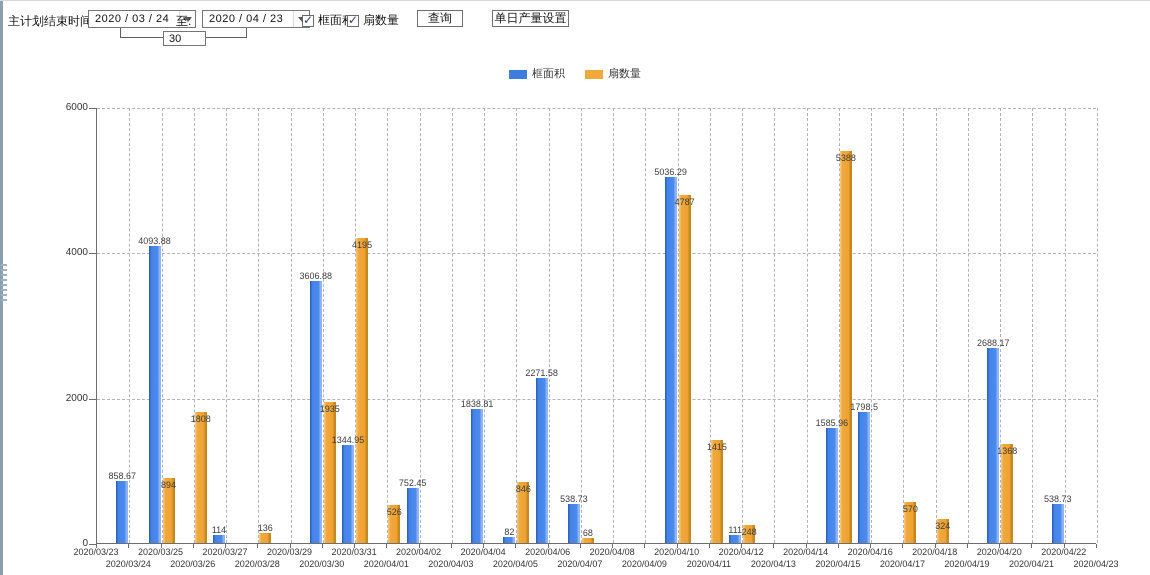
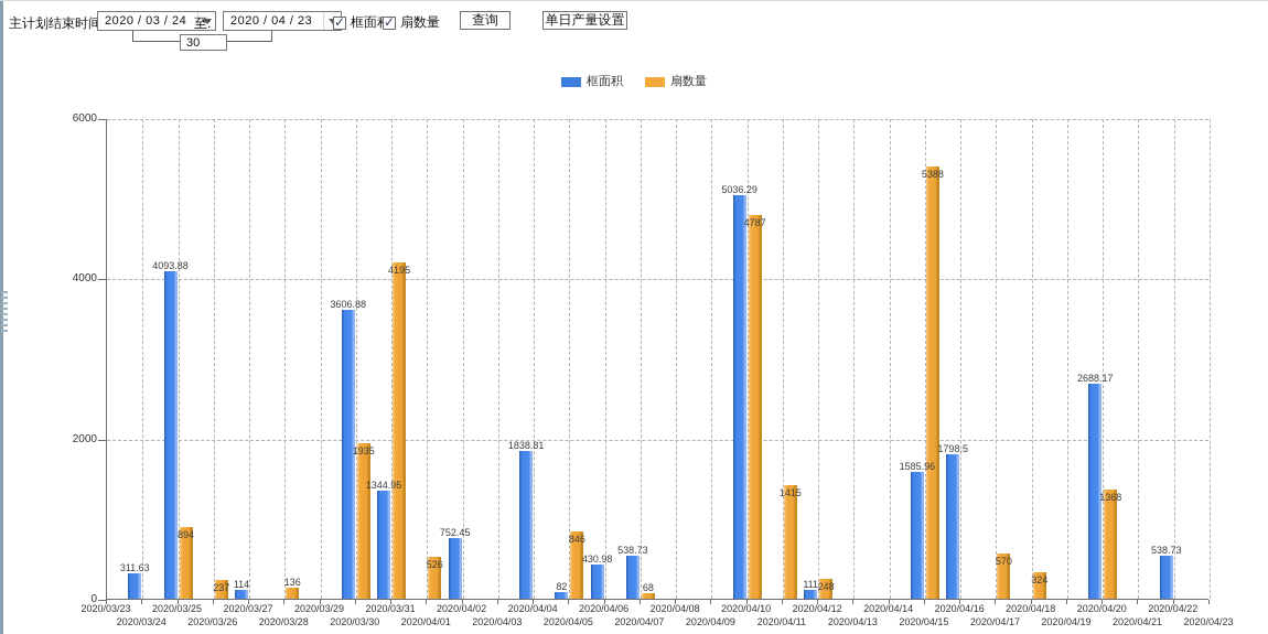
框面积/2020/03/24: 858.67 -> 311.63
扇数量/2020/03/26: 1808 -> 237
框面积/2020/04/06: 2271.58 -> 430.98
